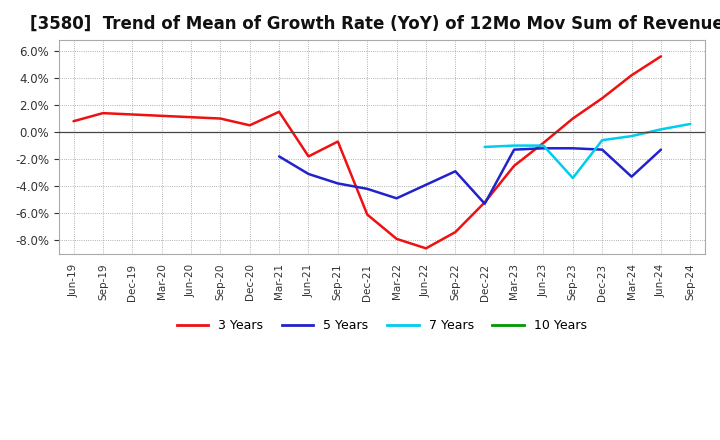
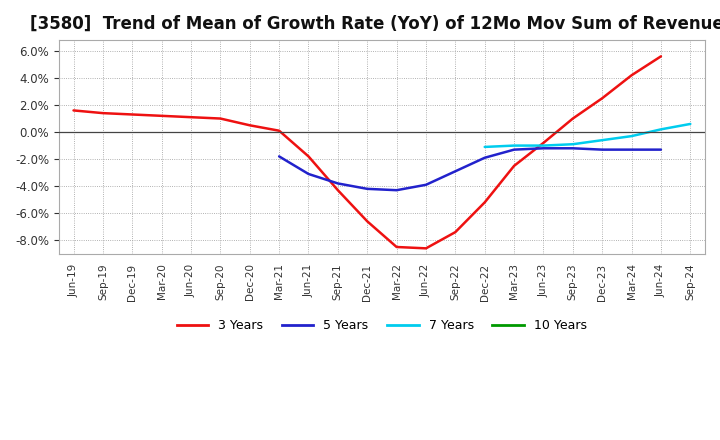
3 Years/Jun-19: 0.8% -> 1.6%
3 Years/Mar-21: 1.5% -> 0.1%
3 Years/Sep-21: -0.7% -> -4.3%
3 Years/Dec-21: -6.1% -> -6.6%
3 Years/Mar-22: -7.9% -> -8.5%
5 Years/Mar-22: -4.9% -> -4.3%
5 Years/Dec-22: -5.3% -> -1.9%
7 Years/Sep-23: -3.4% -> -0.9%
5 Years/Mar-24: -3.3% -> -1.3%
